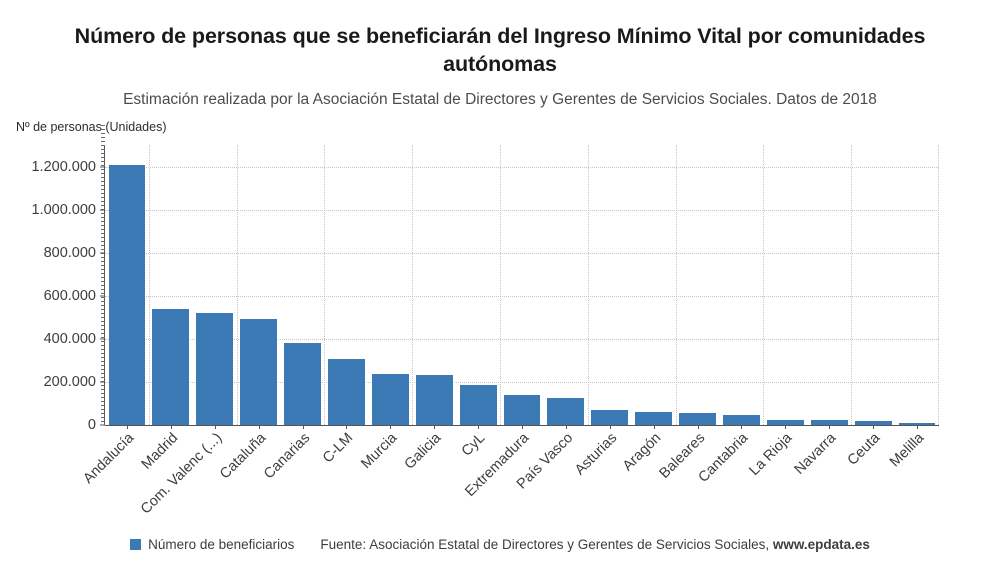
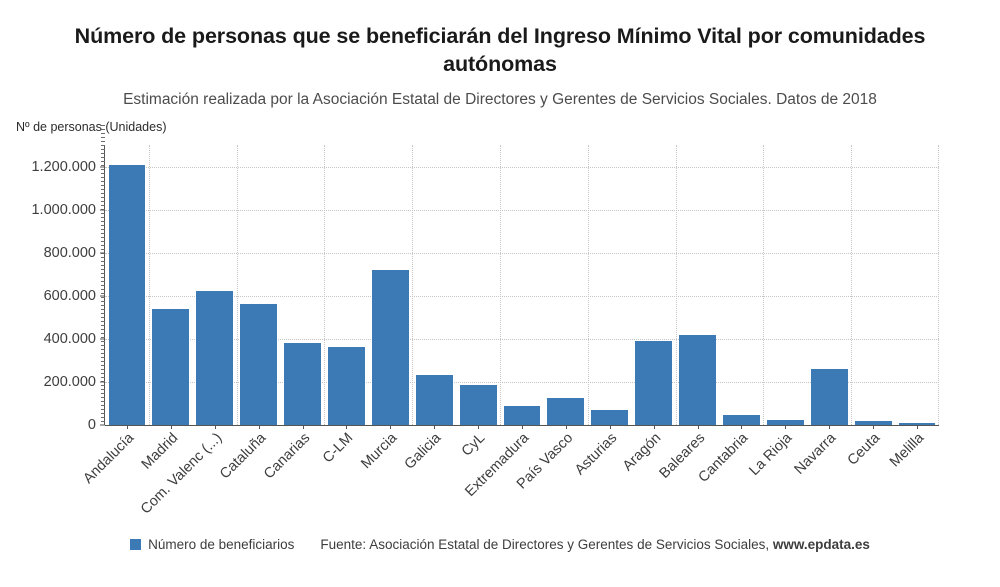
Com. Valenc (...): 520000 -> 620000
Cataluña: 490000 -> 560000
C-LM: 300000 -> 360000
Murcia: 240000 -> 720000
Extremadura: 140000 -> 90000
Aragón: 60000 -> 390000
Baleares: 60000 -> 420000
Navarra: 20000 -> 260000
